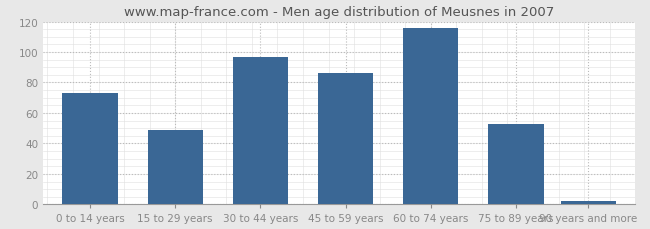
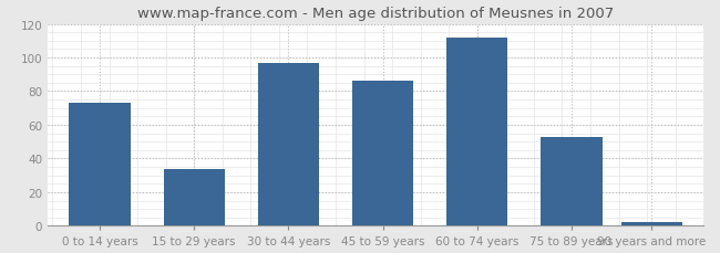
15 to 29 years: 49 -> 34
60 to 74 years: 116 -> 112
